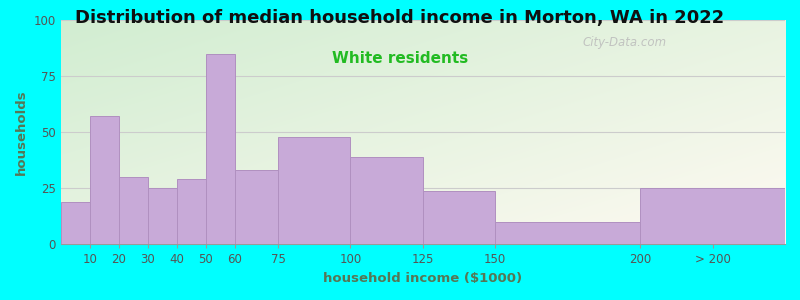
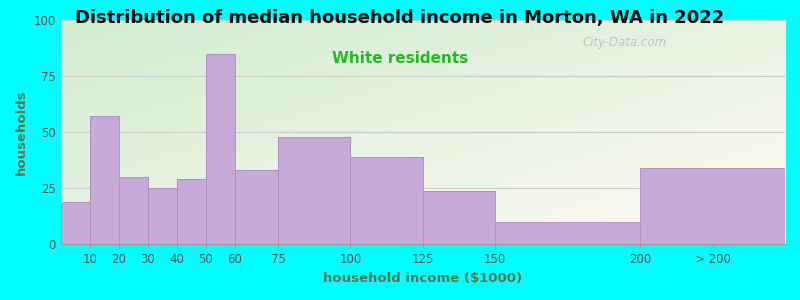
> 200: 25 -> 34
